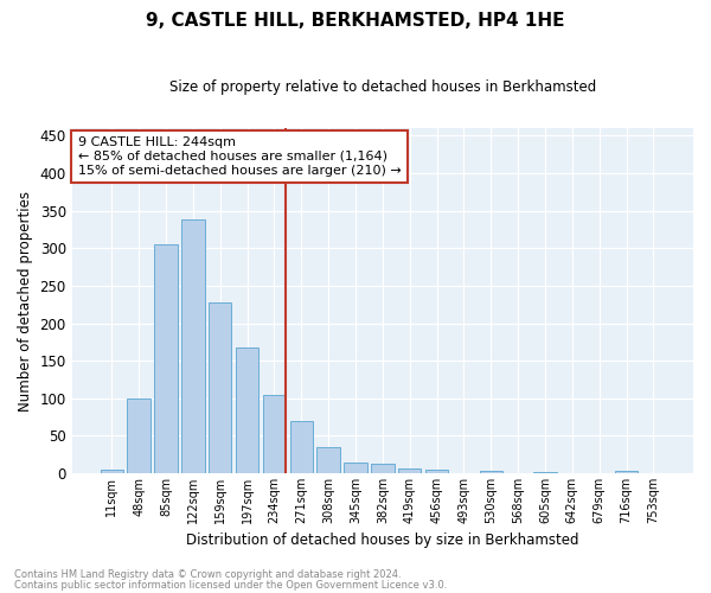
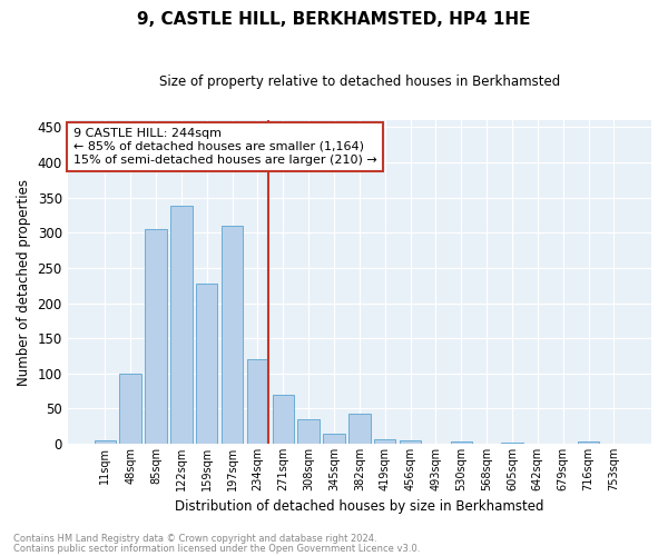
197sqm: 167 -> 310
234sqm: 105 -> 120
382sqm: 13 -> 42
